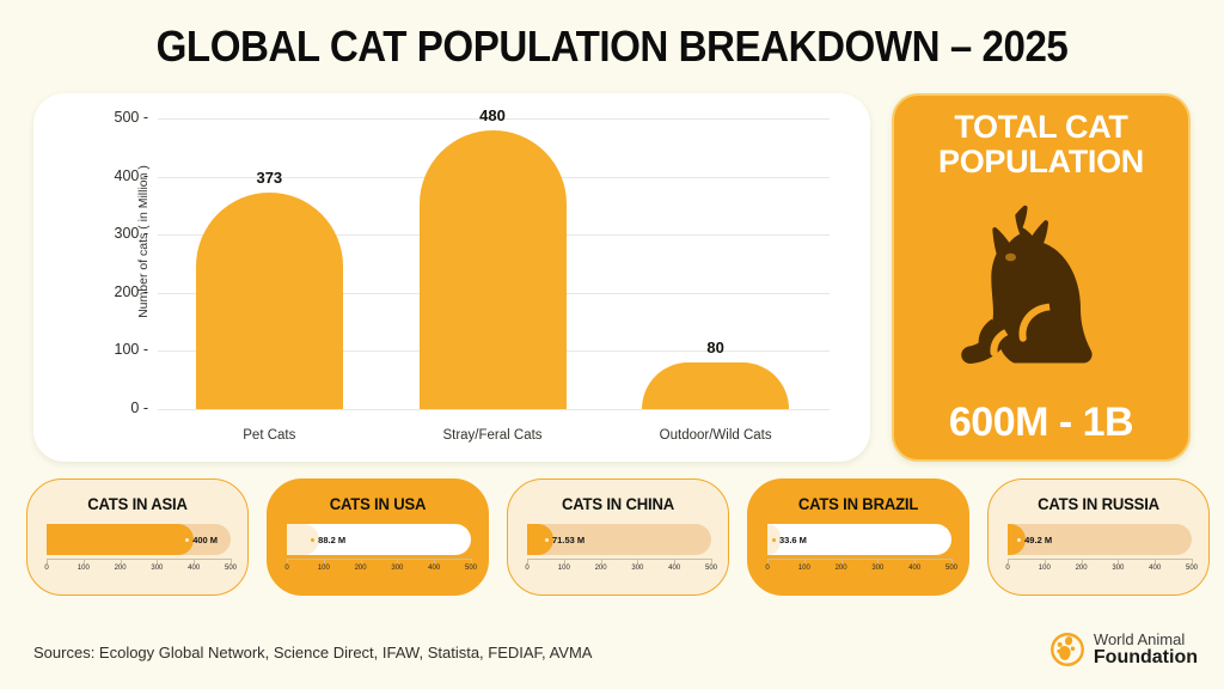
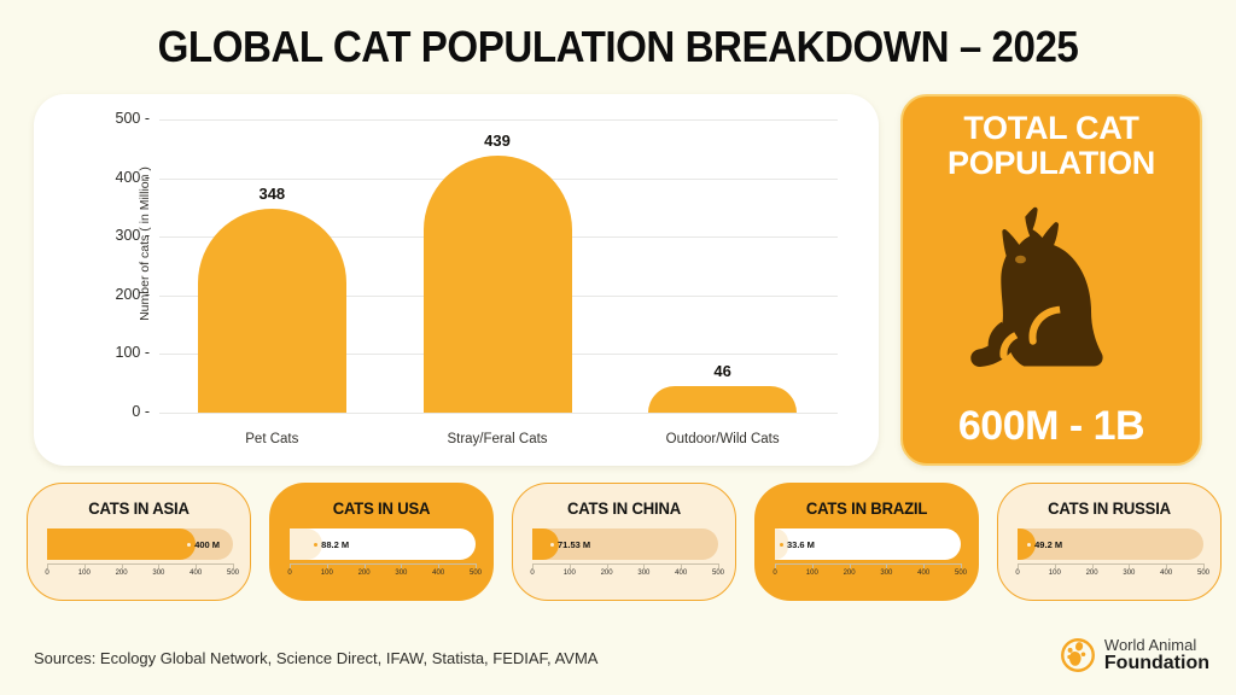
Pet Cats: 373 -> 348
Stray/Feral Cats: 480 -> 439
Outdoor/Wild Cats: 80 -> 46
